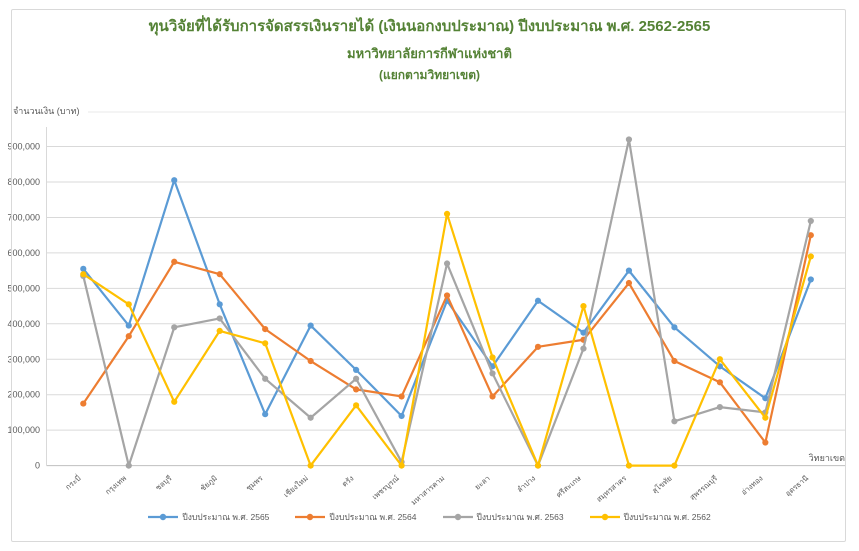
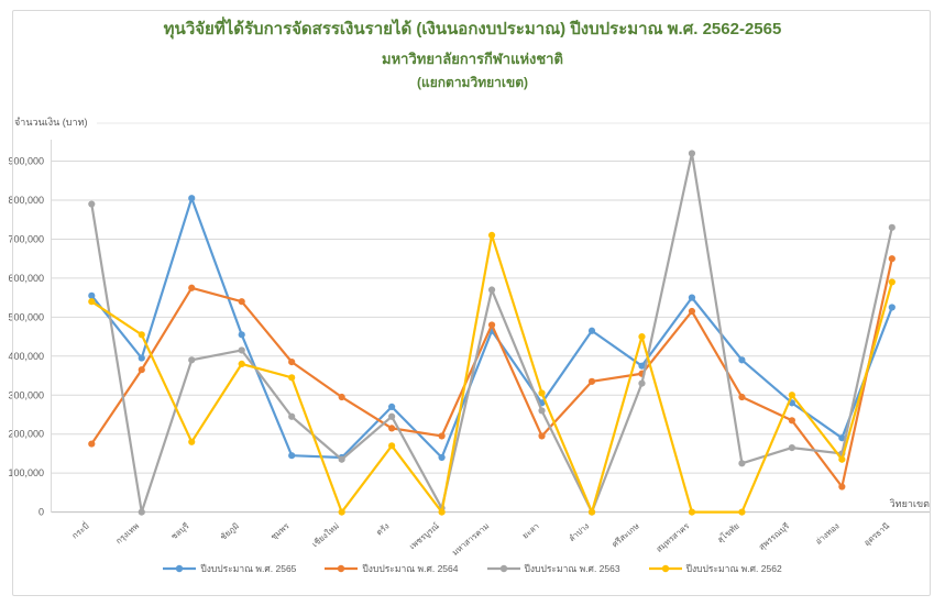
ปีงบประมาณ พ.ศ. 2563/กระบี่: 540000 -> 790000
ปีงบประมาณ พ.ศ. 2565/เชียงใหม่: 400000 -> 140000
ปีงบประมาณ พ.ศ. 2563/อุดรธานี: 690000 -> 730000
